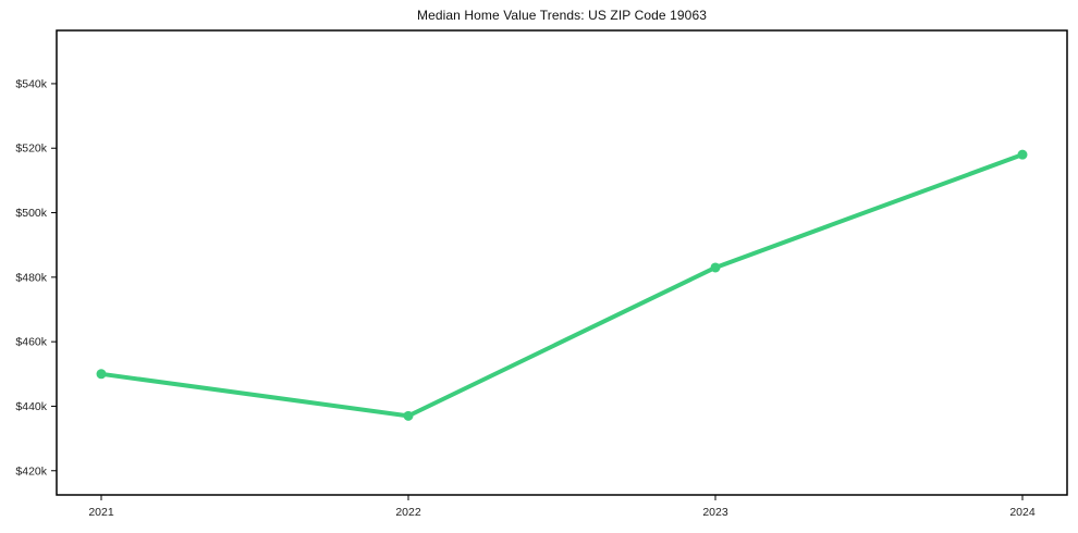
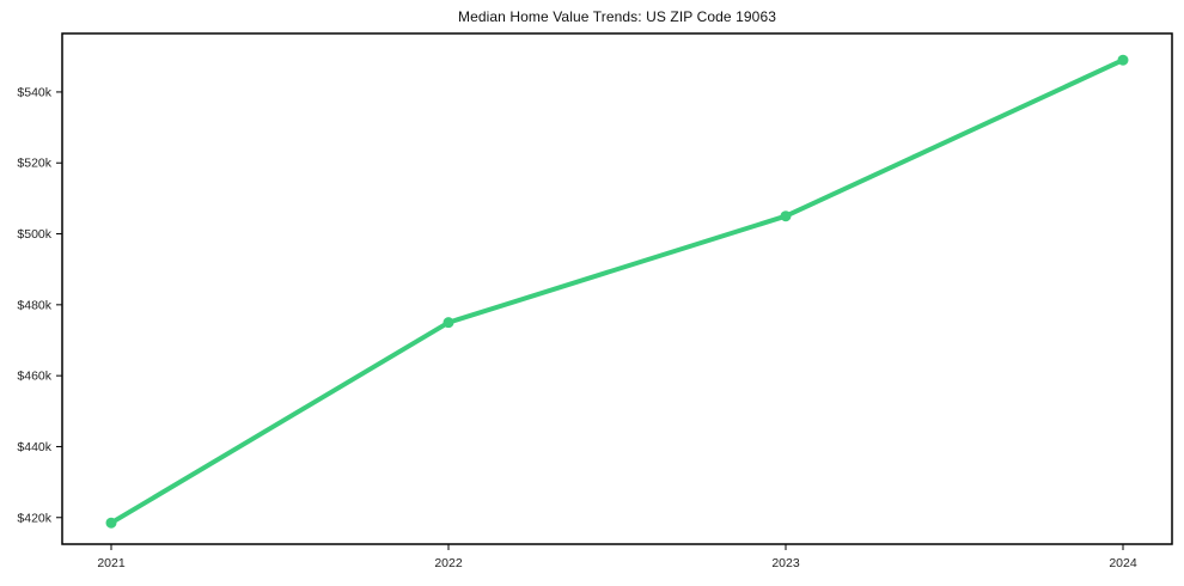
2021: $450k -> $418k
2022: $437k -> $475k
2023: $483k -> $505k
2024: $518k -> $549k
